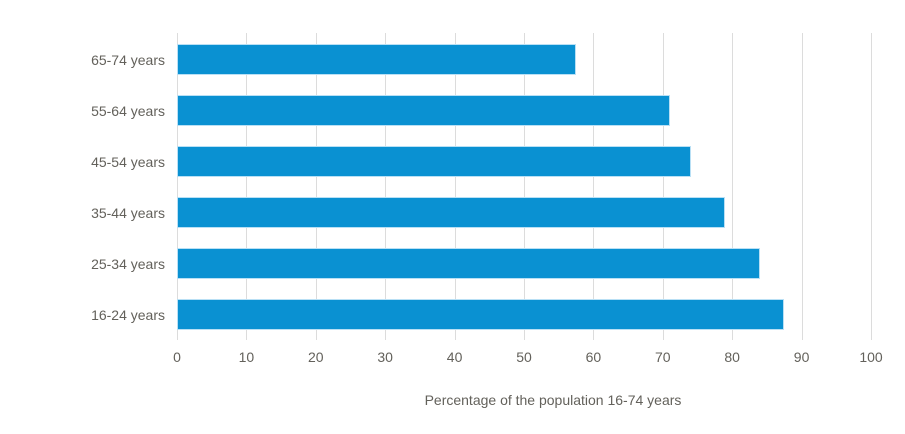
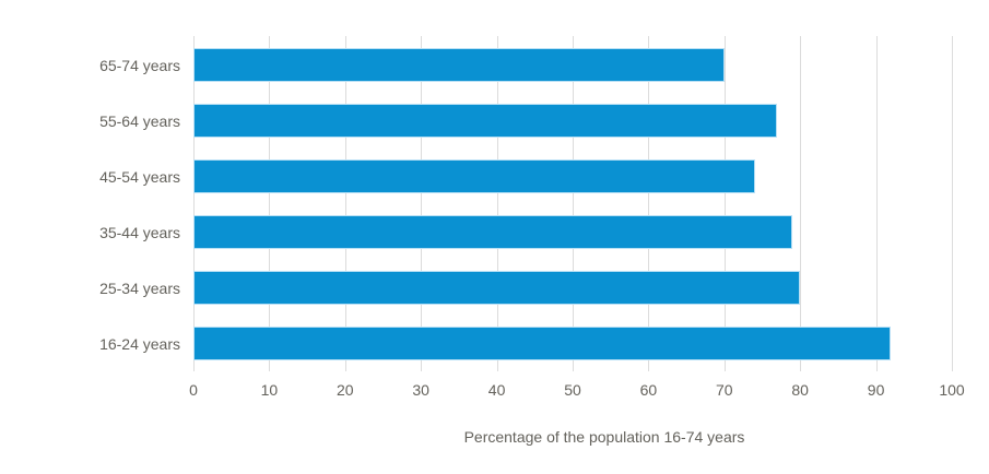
65-74 years: 58 -> 70
55-64 years: 71 -> 77
25-34 years: 84 -> 80
16-24 years: 88 -> 92
